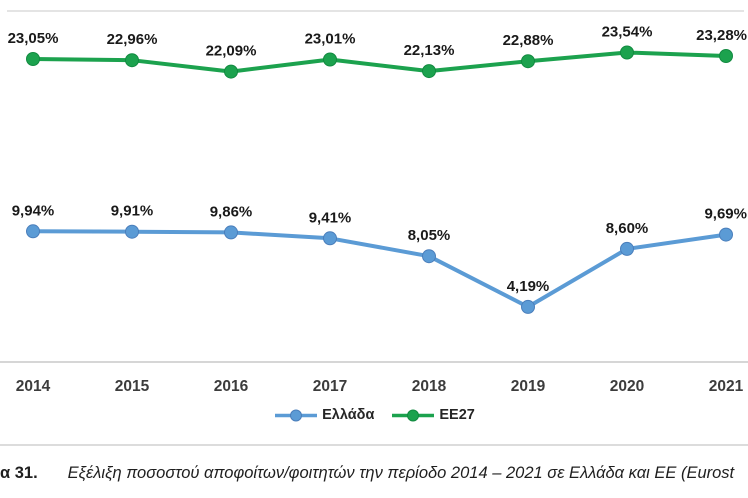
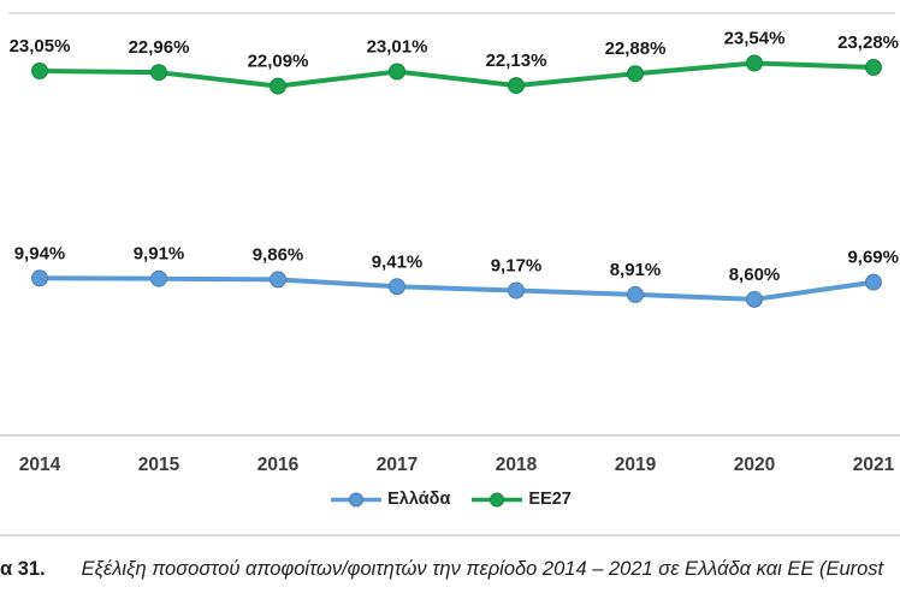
Ελλάδα/2018: 8,05% -> 9,17%
Ελλάδα/2019: 4,19% -> 8,91%
